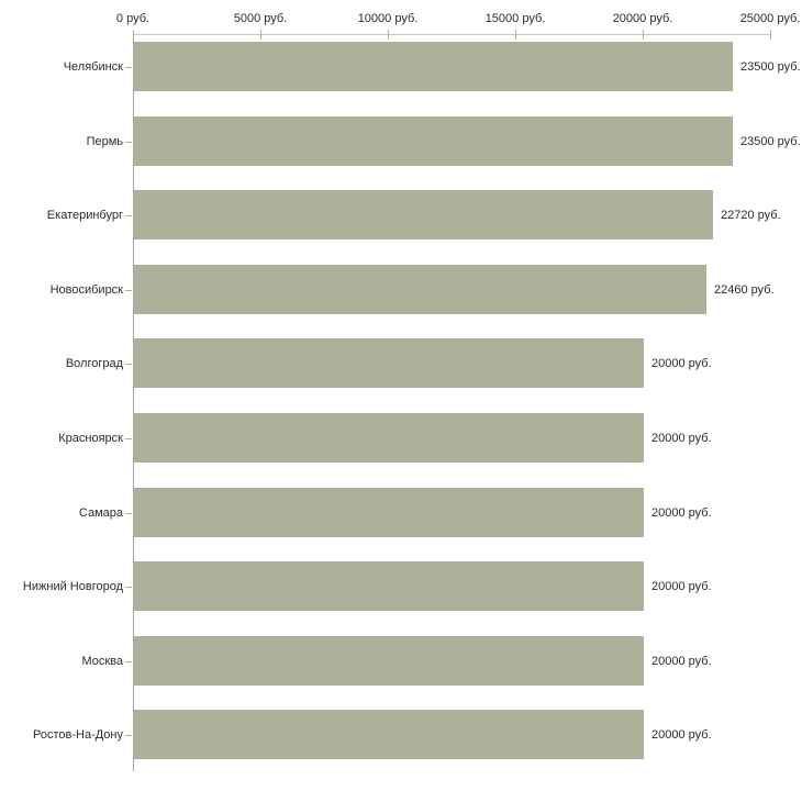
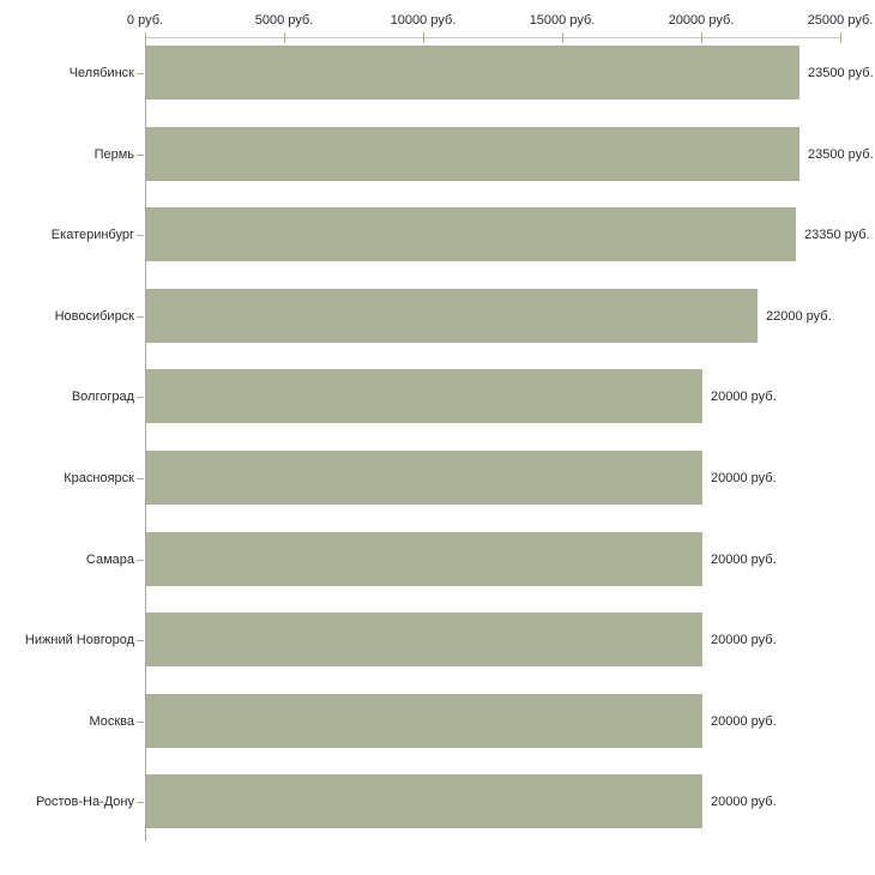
Екатеринбург: 22720 -> 23350
Новосибирск: 22460 -> 22000
